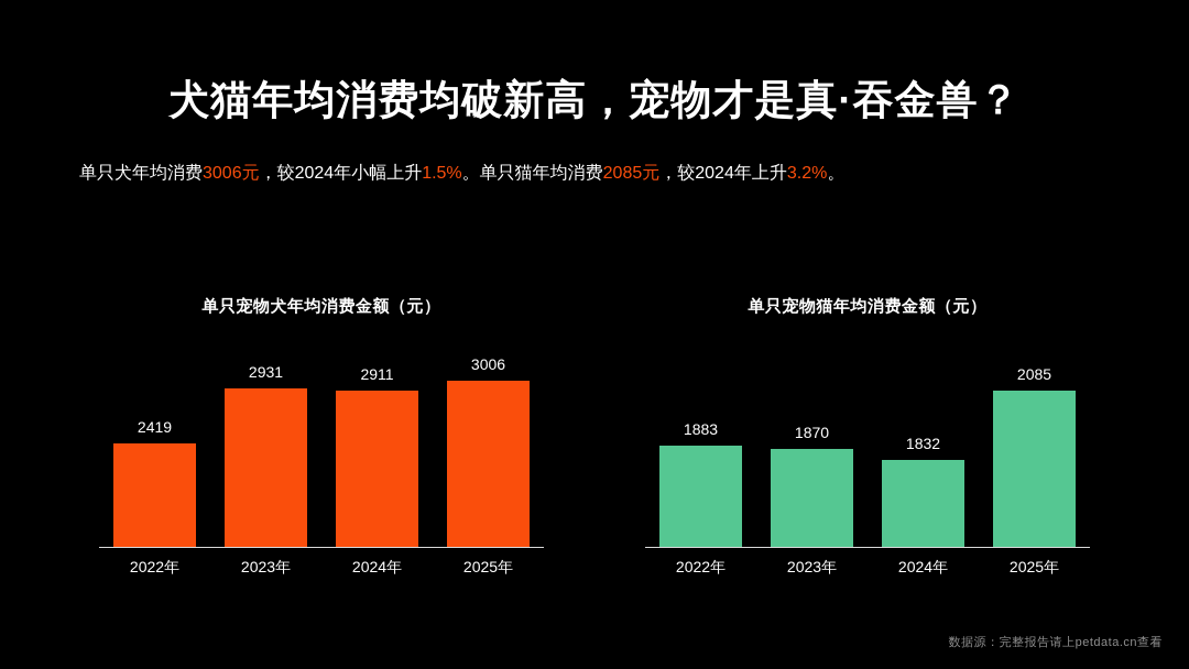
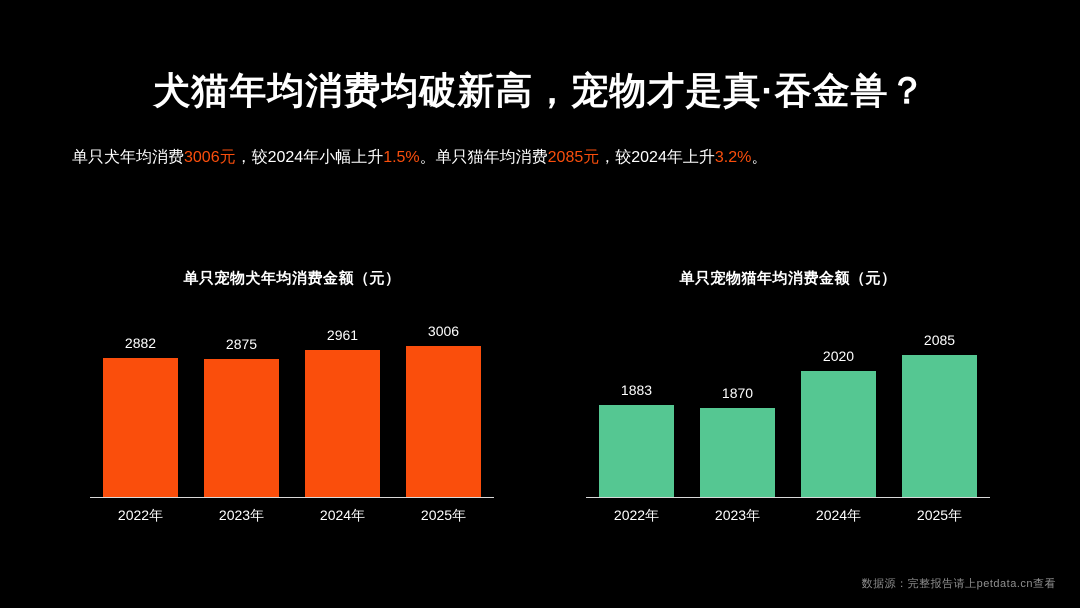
单只宠物犬年均消费金额（元）/2022年: 2419 -> 2882
单只宠物犬年均消费金额（元）/2023年: 2931 -> 2875
单只宠物犬年均消费金额（元）/2024年: 2911 -> 2961
单只宠物猫年均消费金额（元）/2024年: 1832 -> 2020
